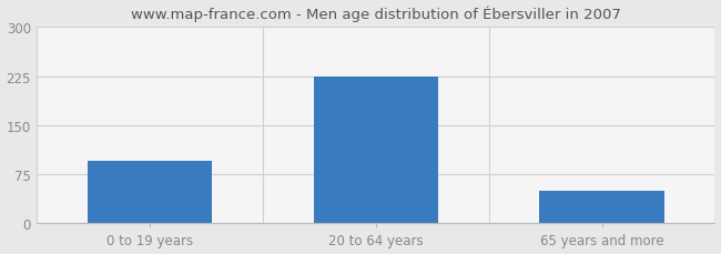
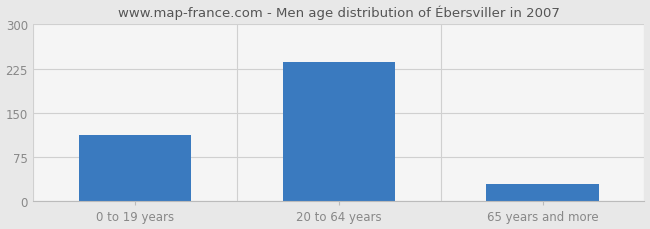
0 to 19 years: 96 -> 113
20 to 64 years: 224 -> 236
65 years and more: 50 -> 30
